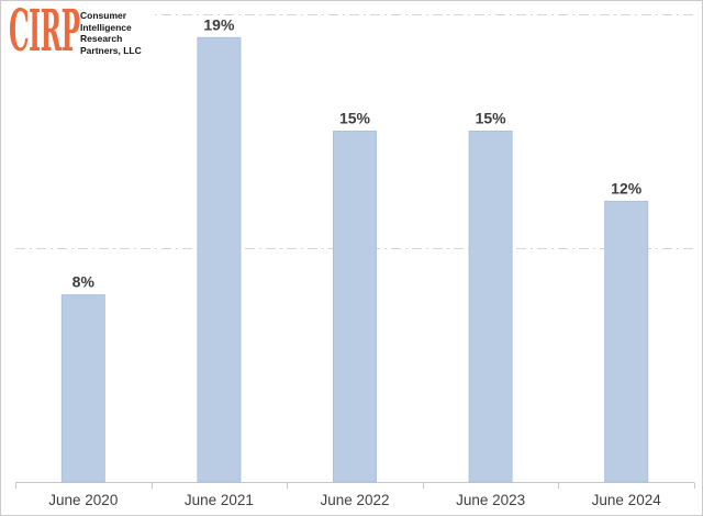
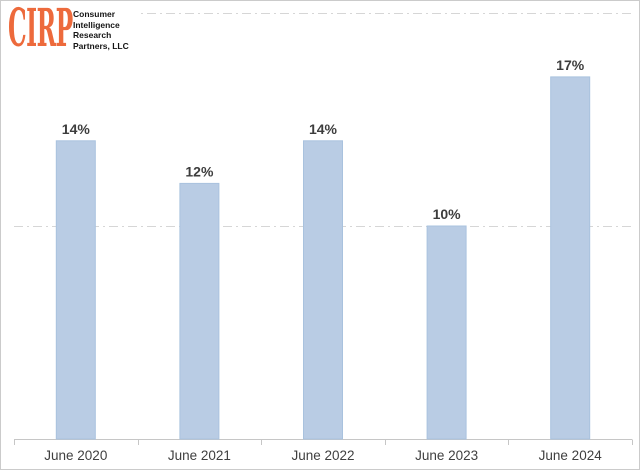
June 2020: 8% -> 14%
June 2021: 19% -> 12%
June 2022: 15% -> 14%
June 2023: 15% -> 10%
June 2024: 12% -> 17%
